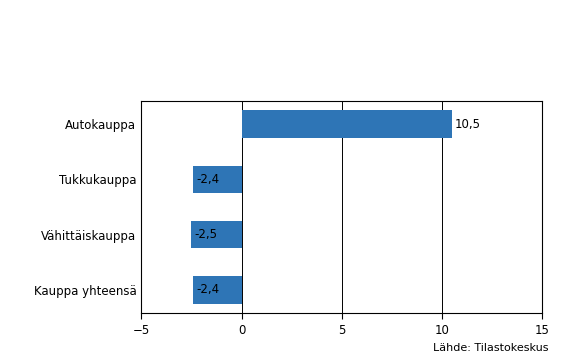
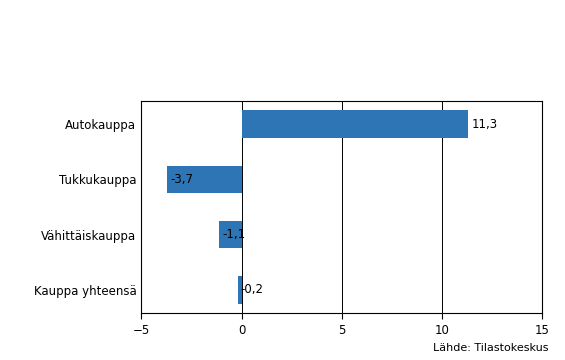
Autokauppa: 10,5 -> 11,3
Tukkukauppa: -2,4 -> -3,7
Vähittäiskauppa: -2,5 -> -1,1
Kauppa yhteensä: -2,4 -> -0,2
